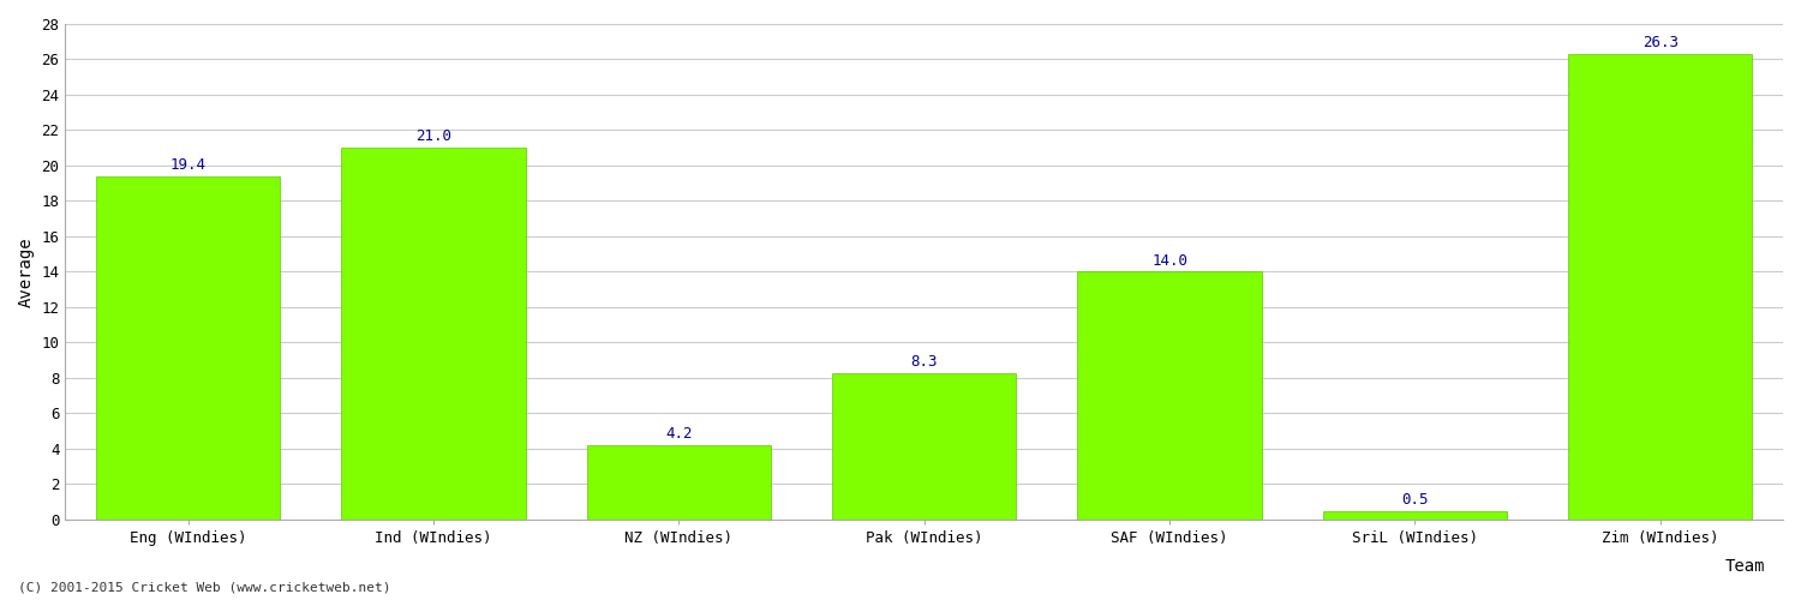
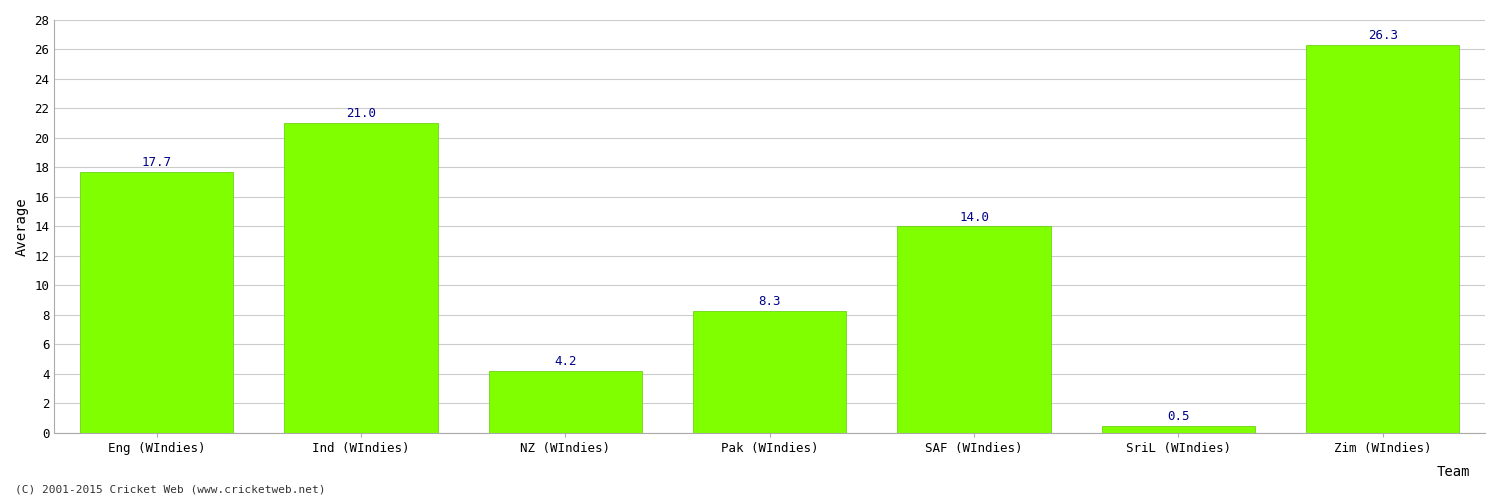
Eng (WIndies): 19.4 -> 17.7
